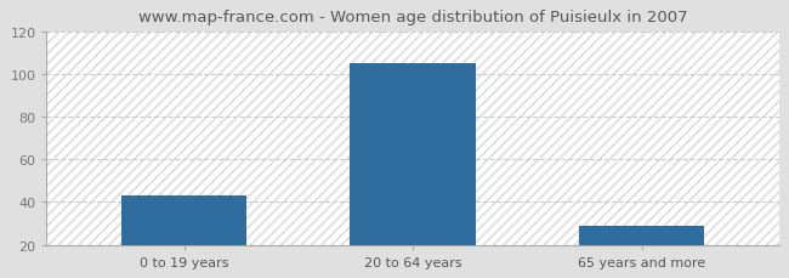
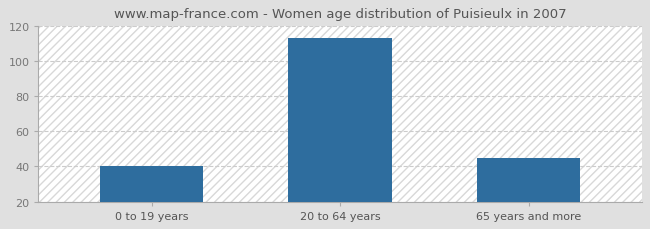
0 to 19 years: 43 -> 40
20 to 64 years: 105 -> 113
65 years and more: 29 -> 45
